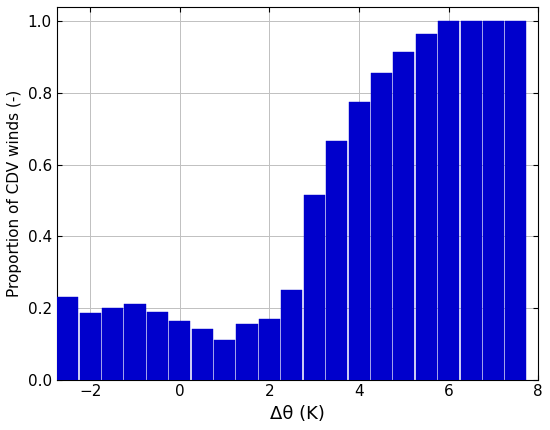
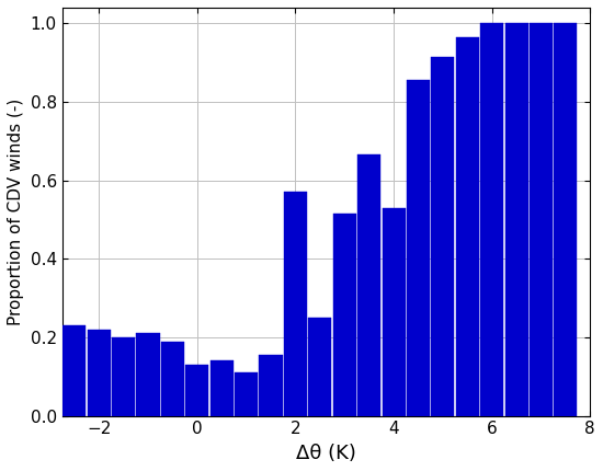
−2: 0.185 -> 0.220
0: 0.165 -> 0.130
2: 0.170 -> 0.570
4: 0.775 -> 0.530
